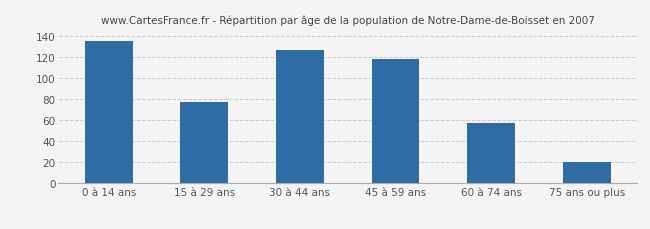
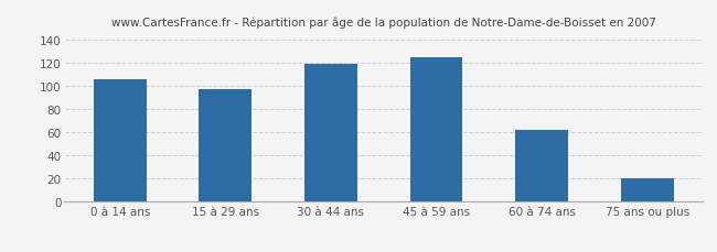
0 à 14 ans: 135 -> 106
15 à 29 ans: 77 -> 97
30 à 44 ans: 127 -> 119
45 à 59 ans: 118 -> 125
60 à 74 ans: 57 -> 62
